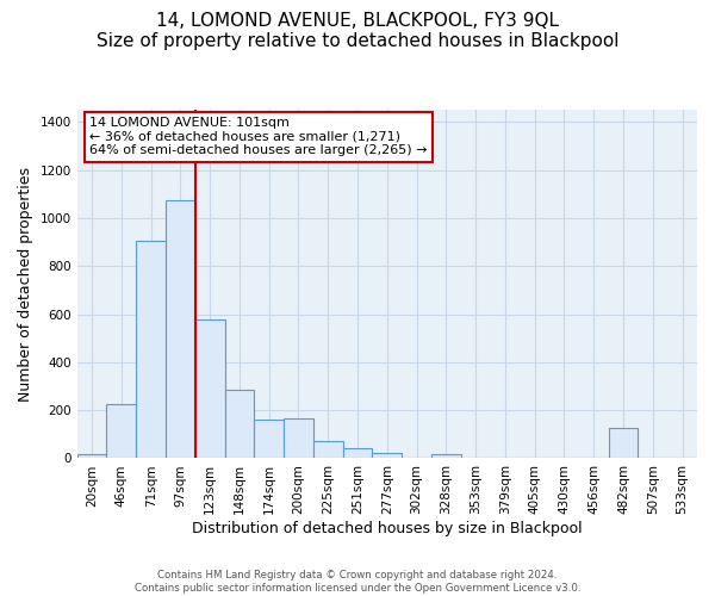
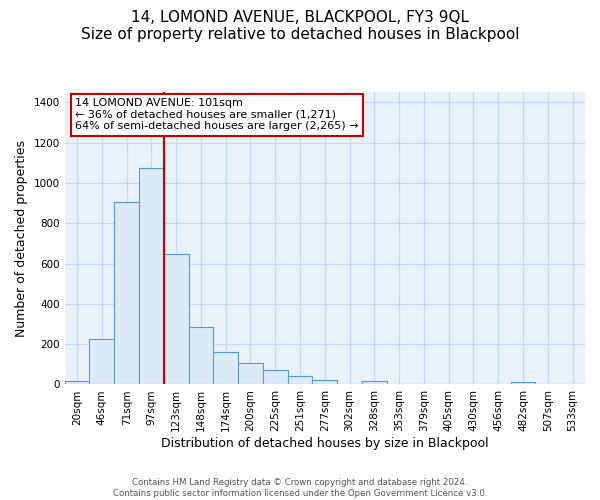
123sqm: 580 -> 650
200sqm: 165 -> 107
482sqm: 125 -> 12
